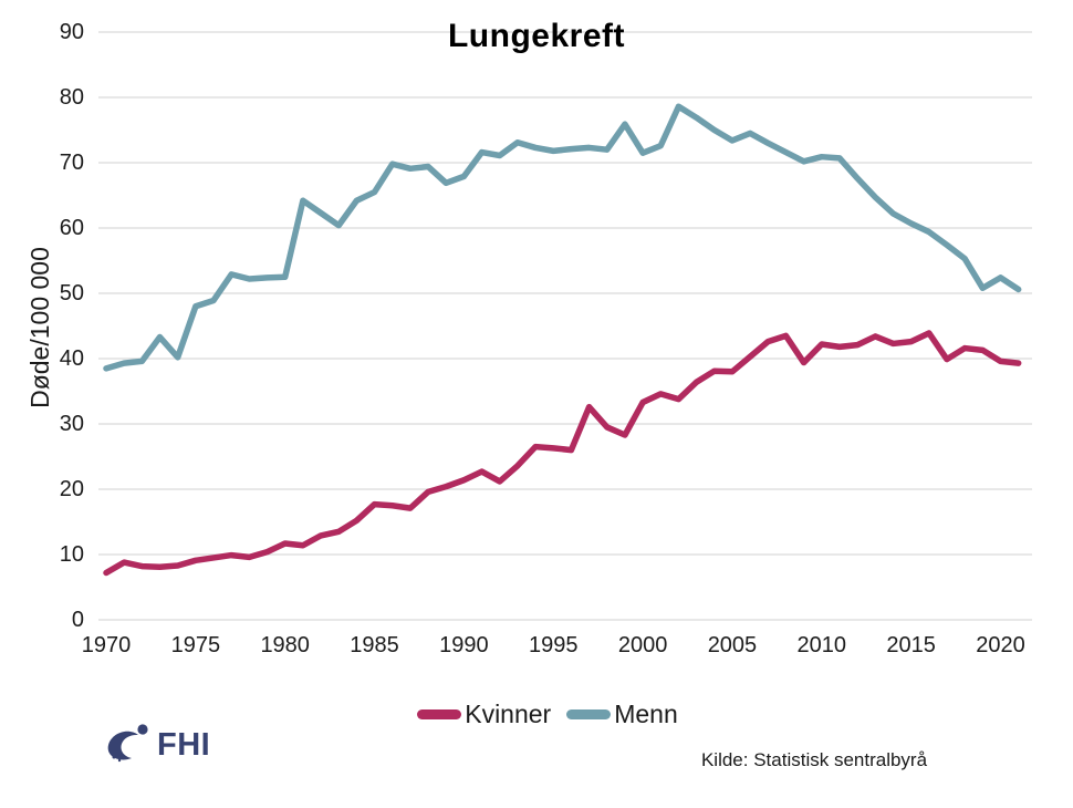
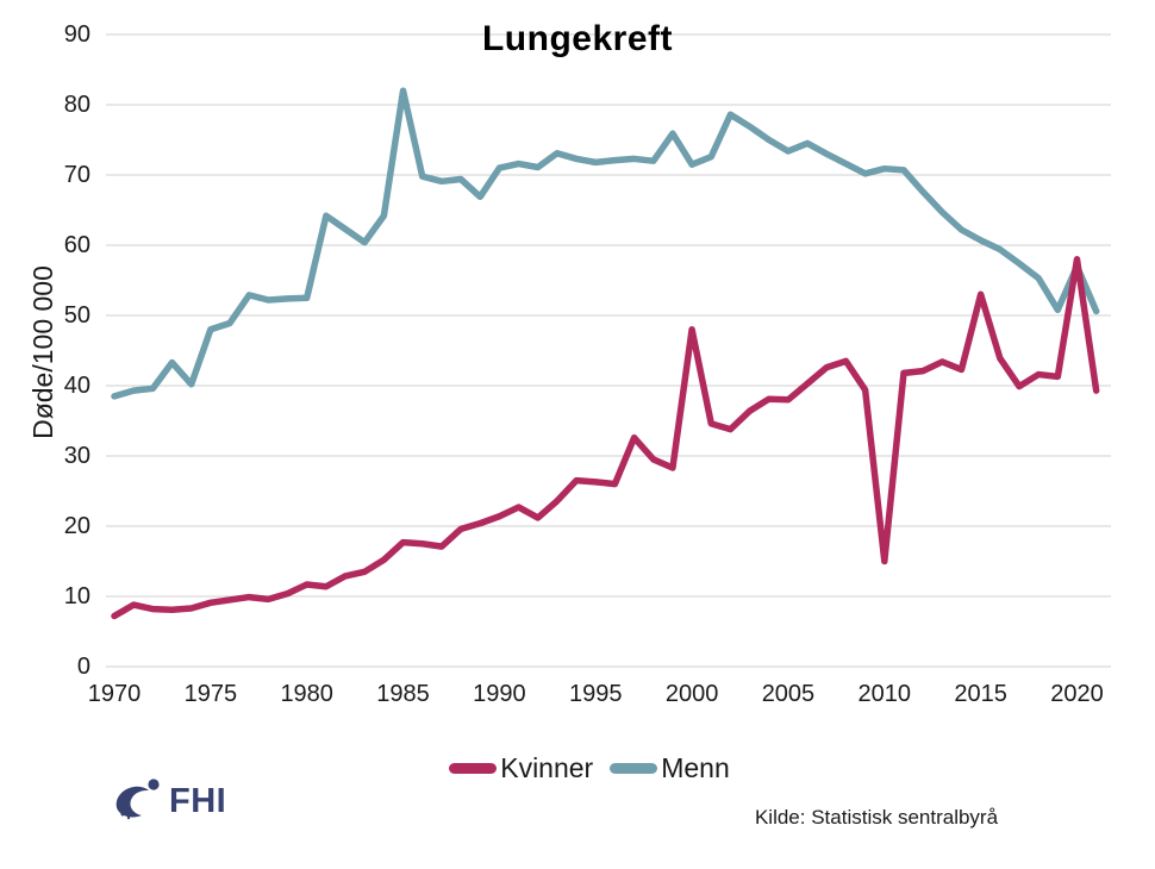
Menn/1985: 66 -> 82
Menn/1990: 68 -> 71
Kvinner/2000: 33 -> 48
Kvinner/2010: 42 -> 15
Kvinner/2015: 43 -> 53
Kvinner/2020: 40 -> 58
Menn/2020: 52 -> 57
